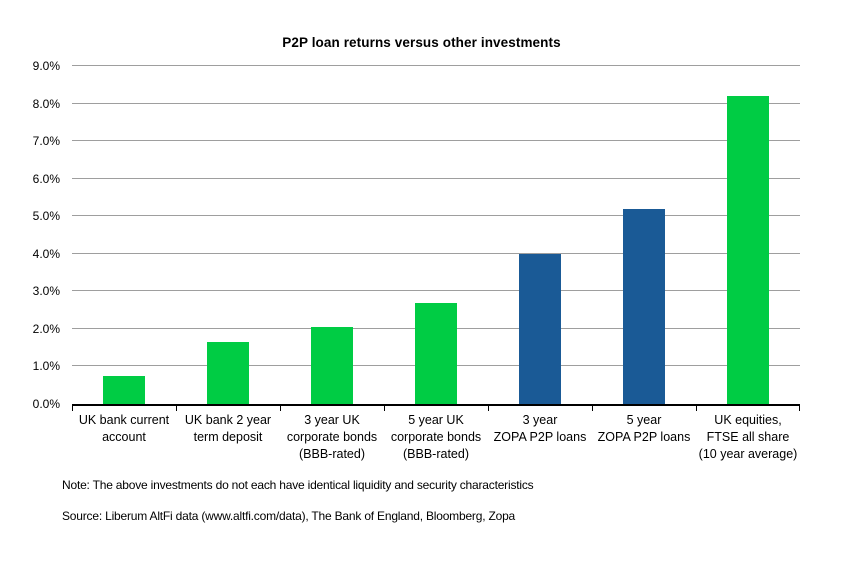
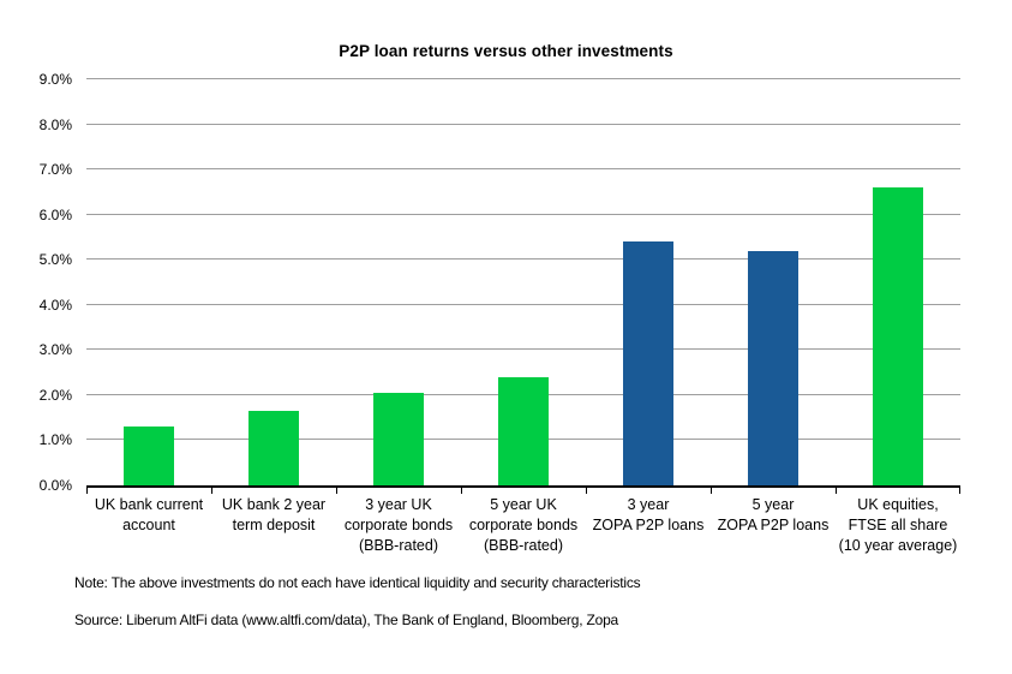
UK bank current account: 0.8% -> 1.3%
5 year UK corporate bonds (BBB-rated): 2.7% -> 2.4%
3 year ZOPA P2P loans: 4.0% -> 5.4%
UK equities, FTSE all share (10 year average): 8.2% -> 6.6%
